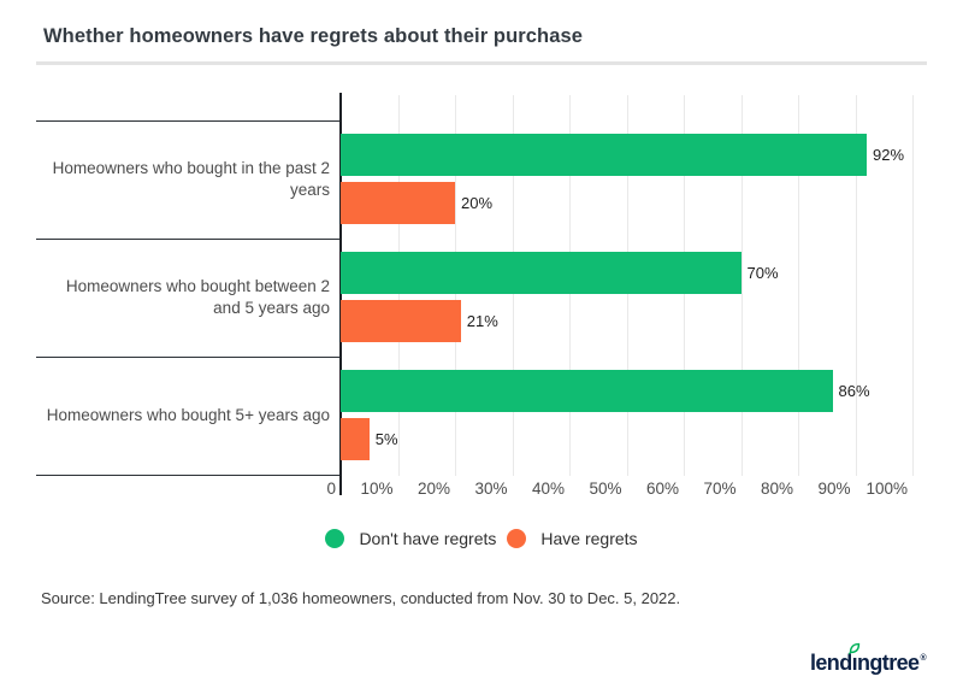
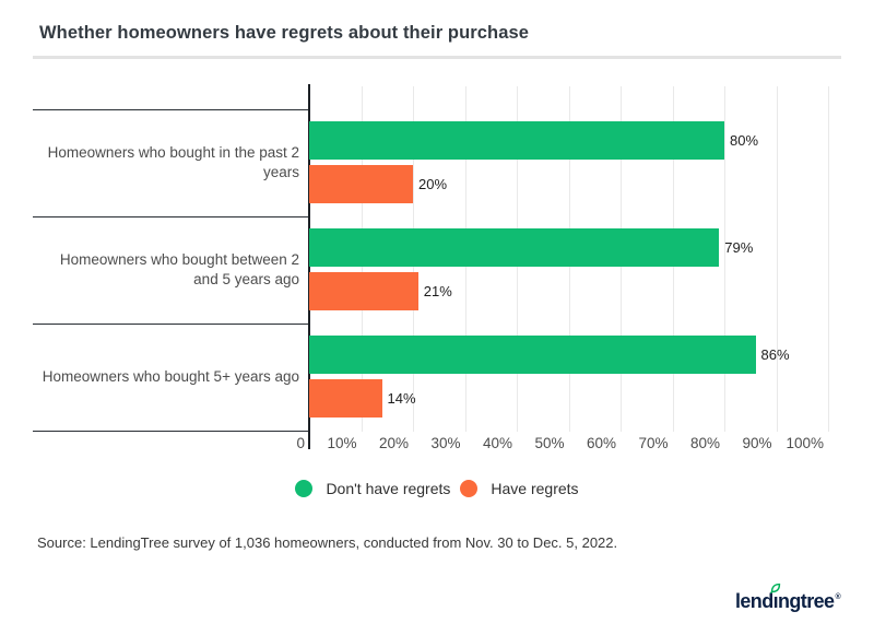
Don't have regrets/Homeowners who bought in the past 2 years: 92% -> 80%
Don't have regrets/Homeowners who bought between 2 and 5 years ago: 70% -> 79%
Have regrets/Homeowners who bought 5+ years ago: 5% -> 14%
